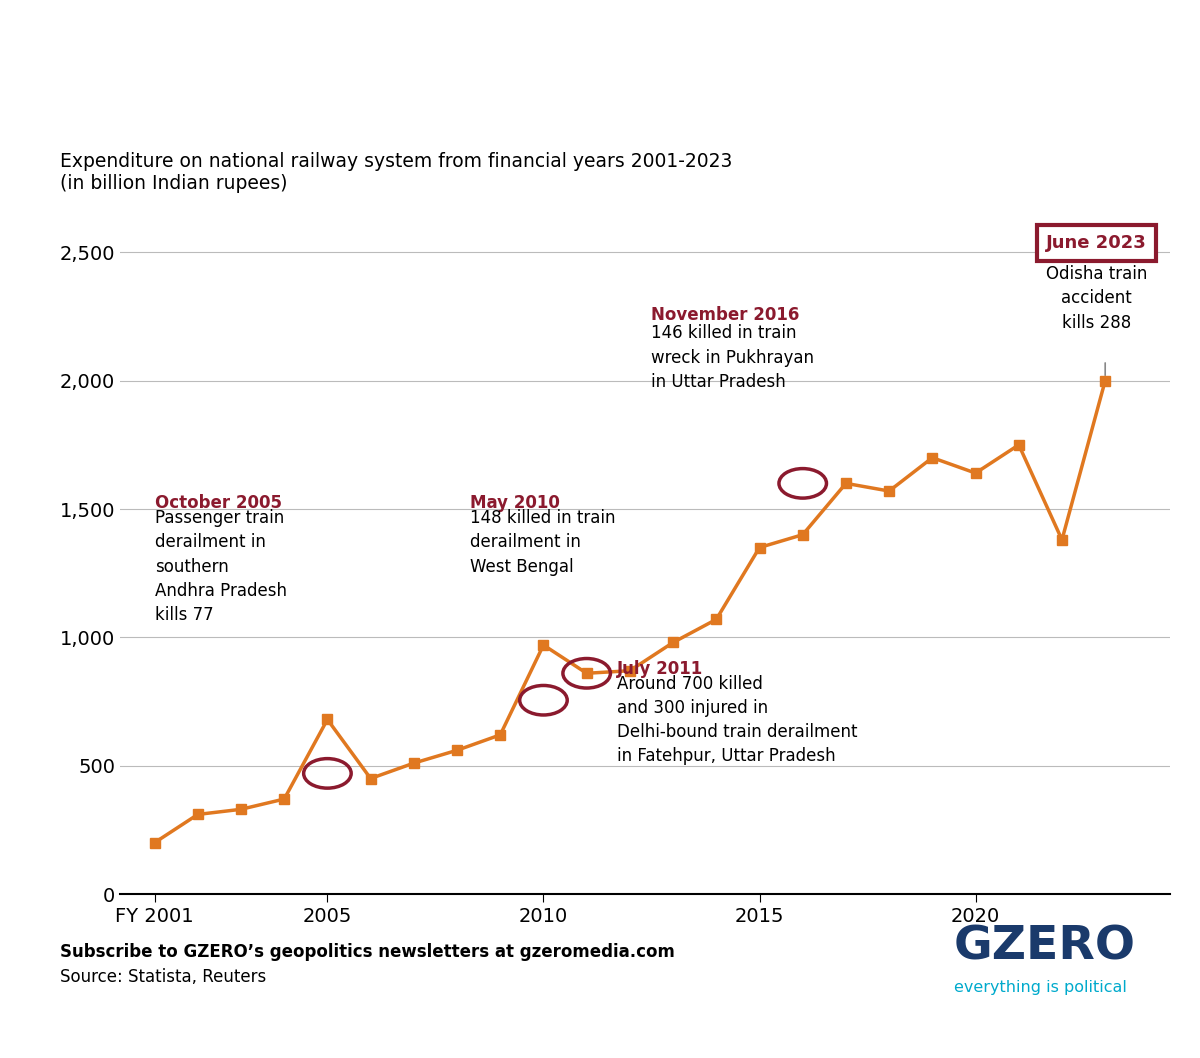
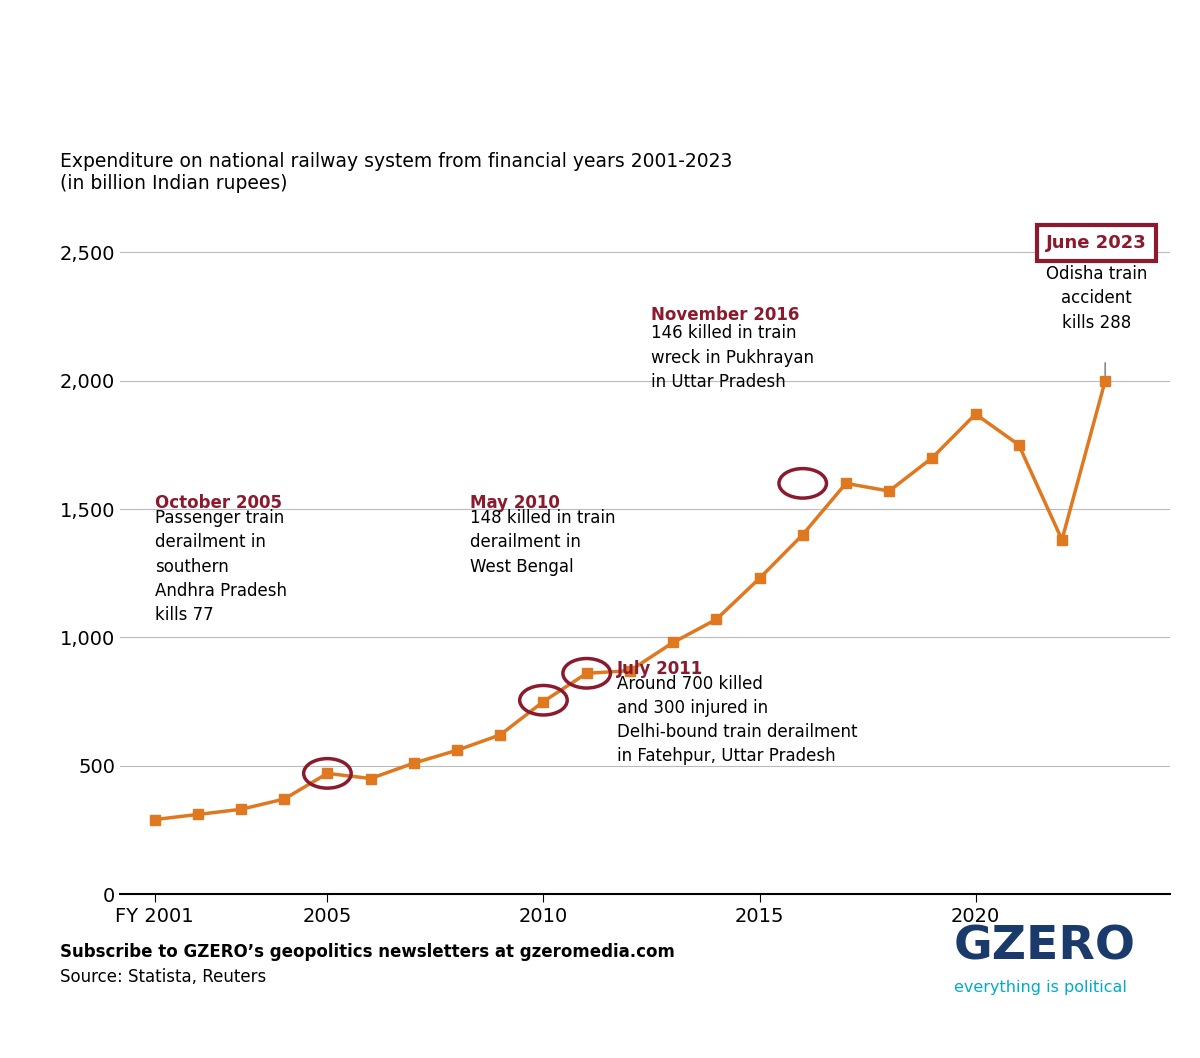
FY 2001: 200 -> 290
2005: 680 -> 470
2010: 970 -> 750
2015: 1,350 -> 1,230
2020: 1,640 -> 1,870
